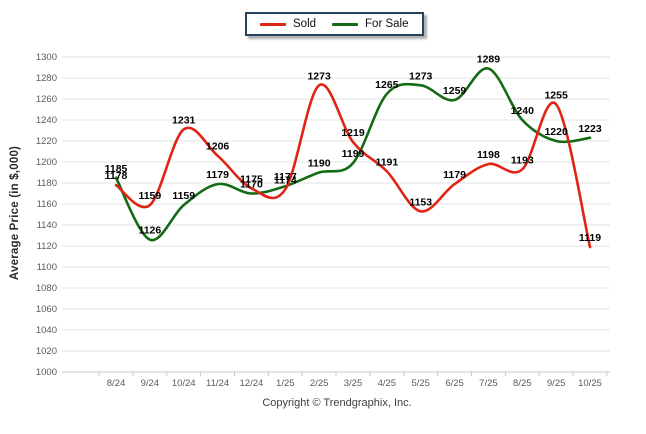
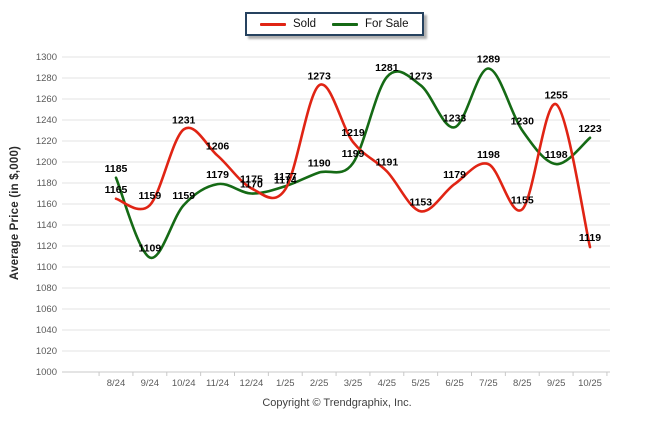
Sold/8/24: 1178 -> 1165
For Sale/9/24: 1126 -> 1109
For Sale/4/25: 1265 -> 1281
For Sale/6/25: 1259 -> 1233
Sold/8/25: 1193 -> 1155
For Sale/8/25: 1240 -> 1230
For Sale/9/25: 1220 -> 1198
